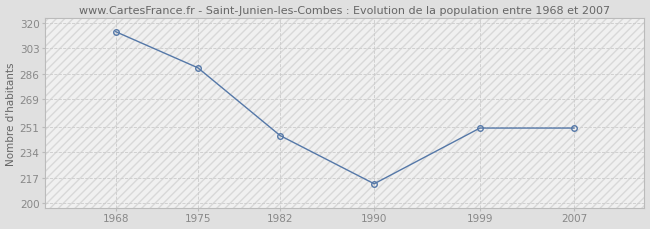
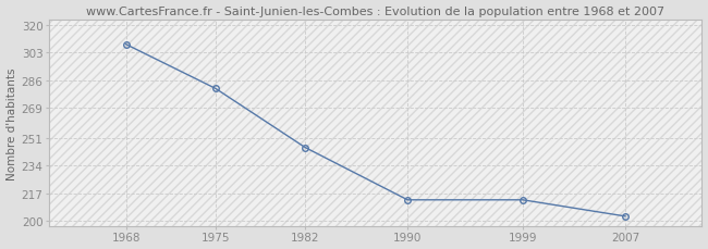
1968: 314 -> 308
1975: 290 -> 281
1999: 250 -> 213
2007: 250 -> 203
